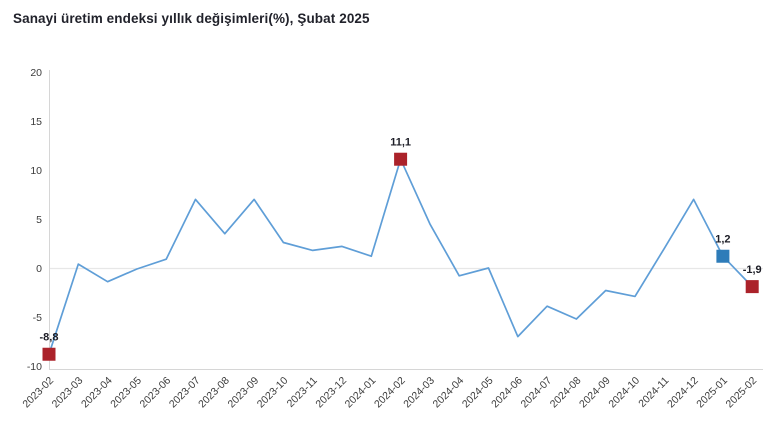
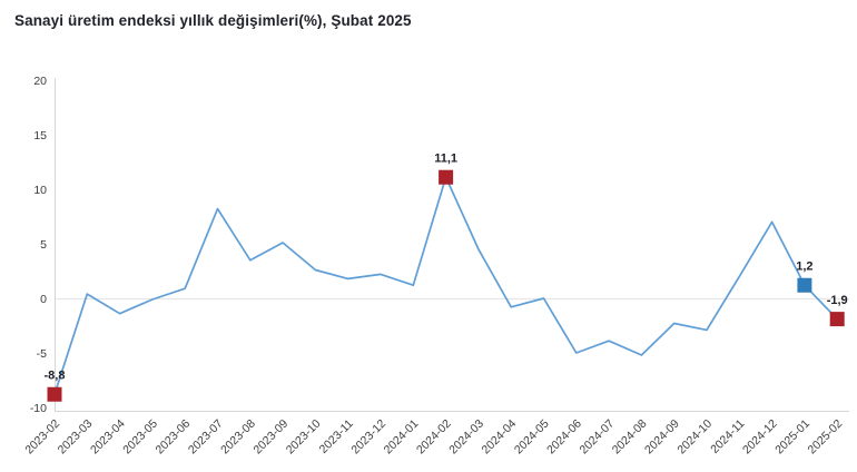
2023-07: 7 -> 8
2023-09: 7 -> 5
2024-06: -7 -> -5
